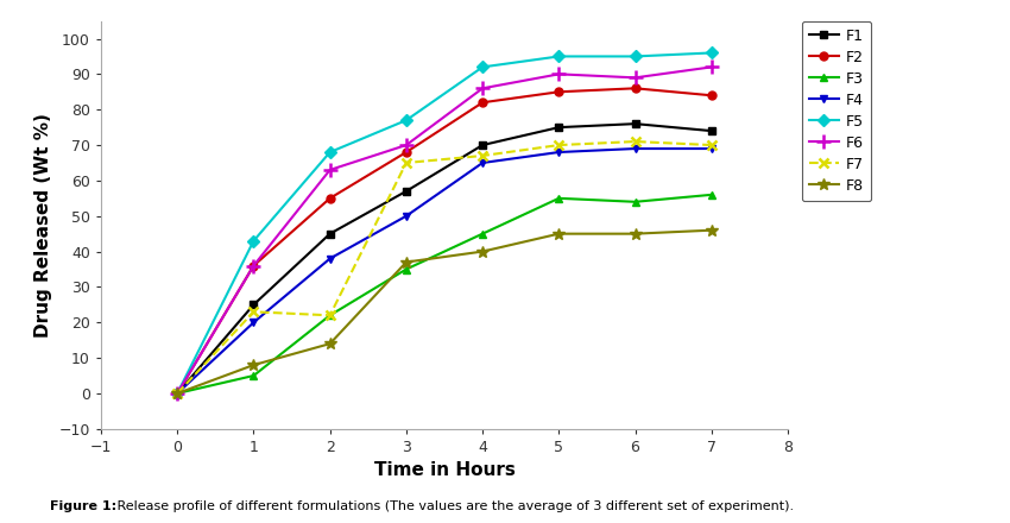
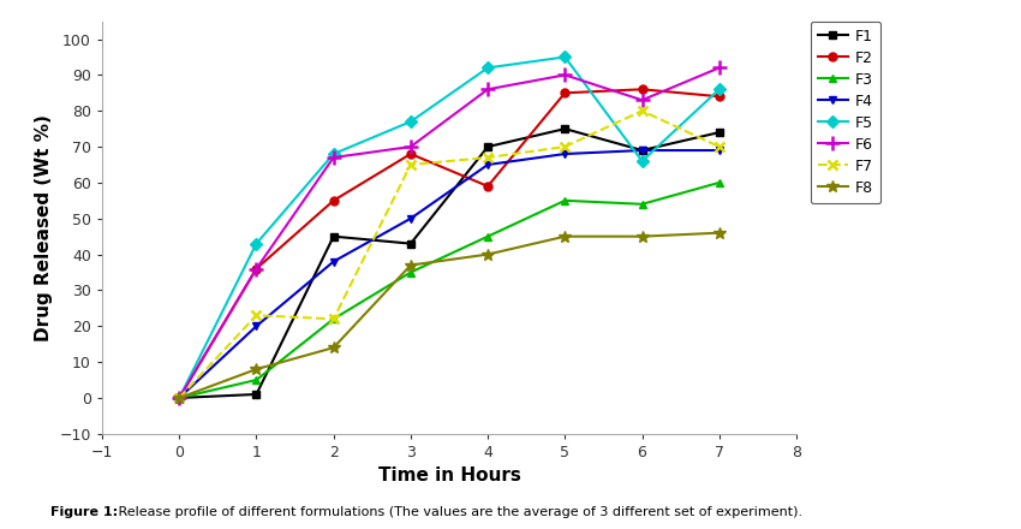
F1/1: 25 -> 1
F6/2: 63 -> 67
F1/3: 57 -> 43
F2/4: 82 -> 59
F1/6: 76 -> 69
F5/6: 95 -> 66
F6/6: 89 -> 83
F7/6: 71 -> 80
F3/7: 56 -> 60
F5/7: 96 -> 86
